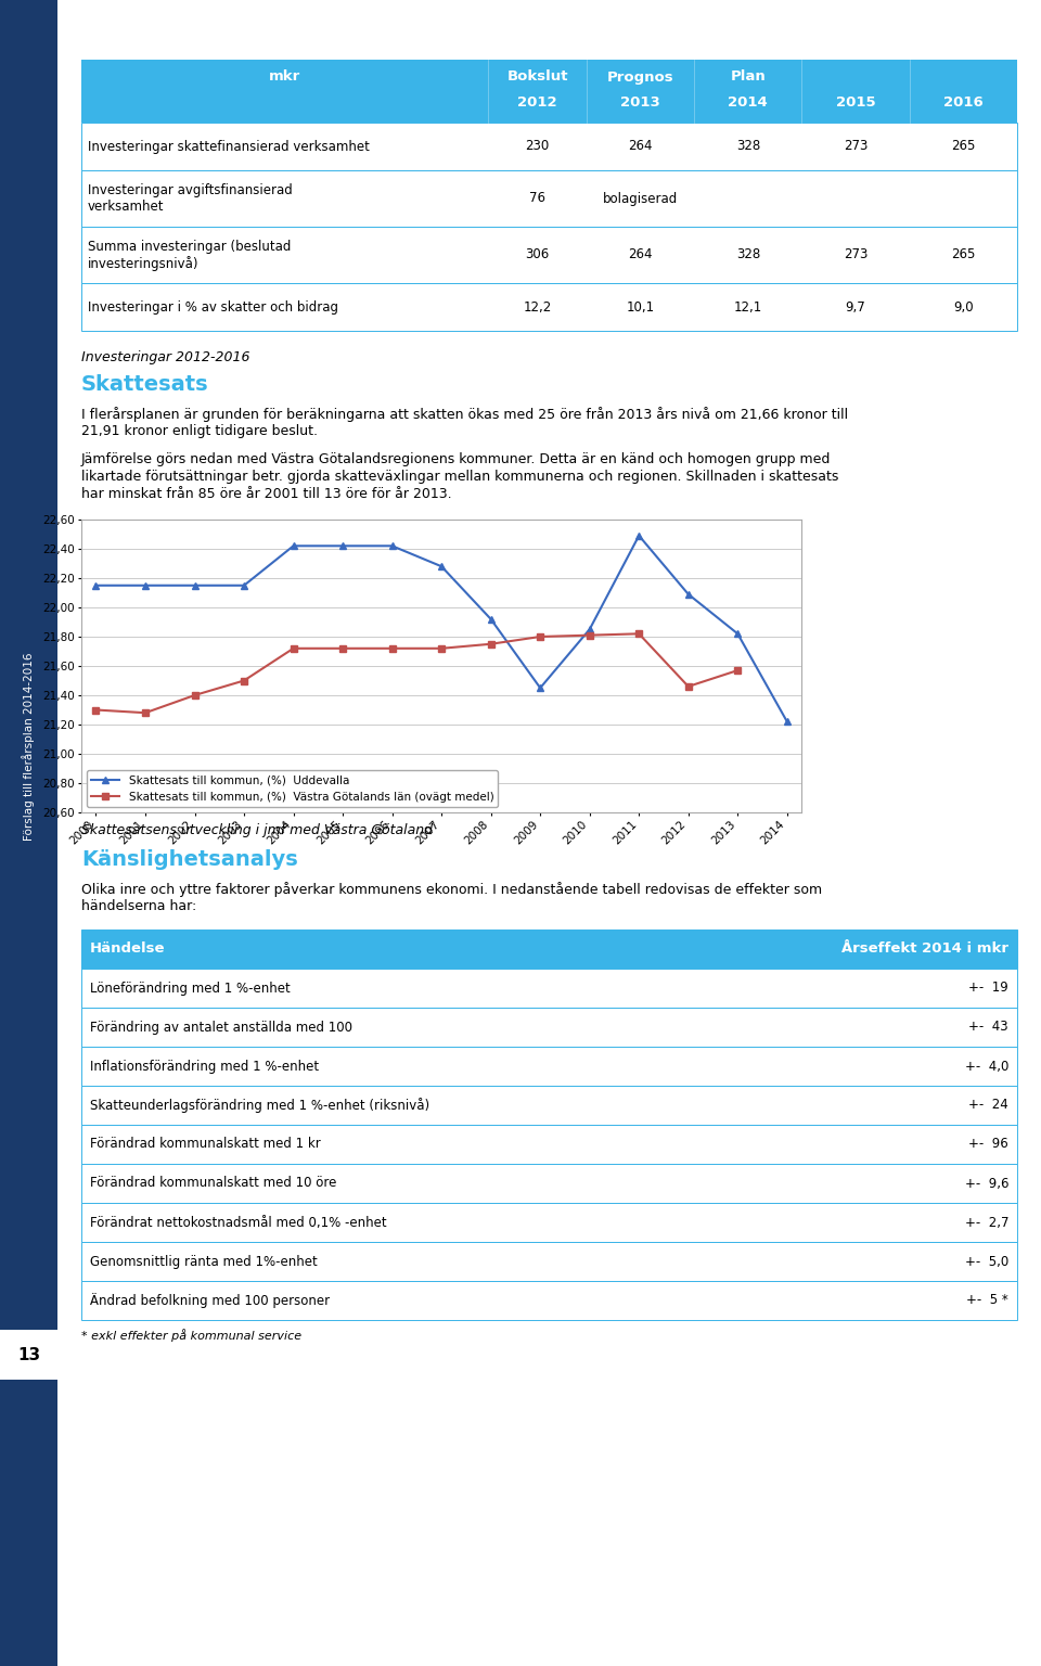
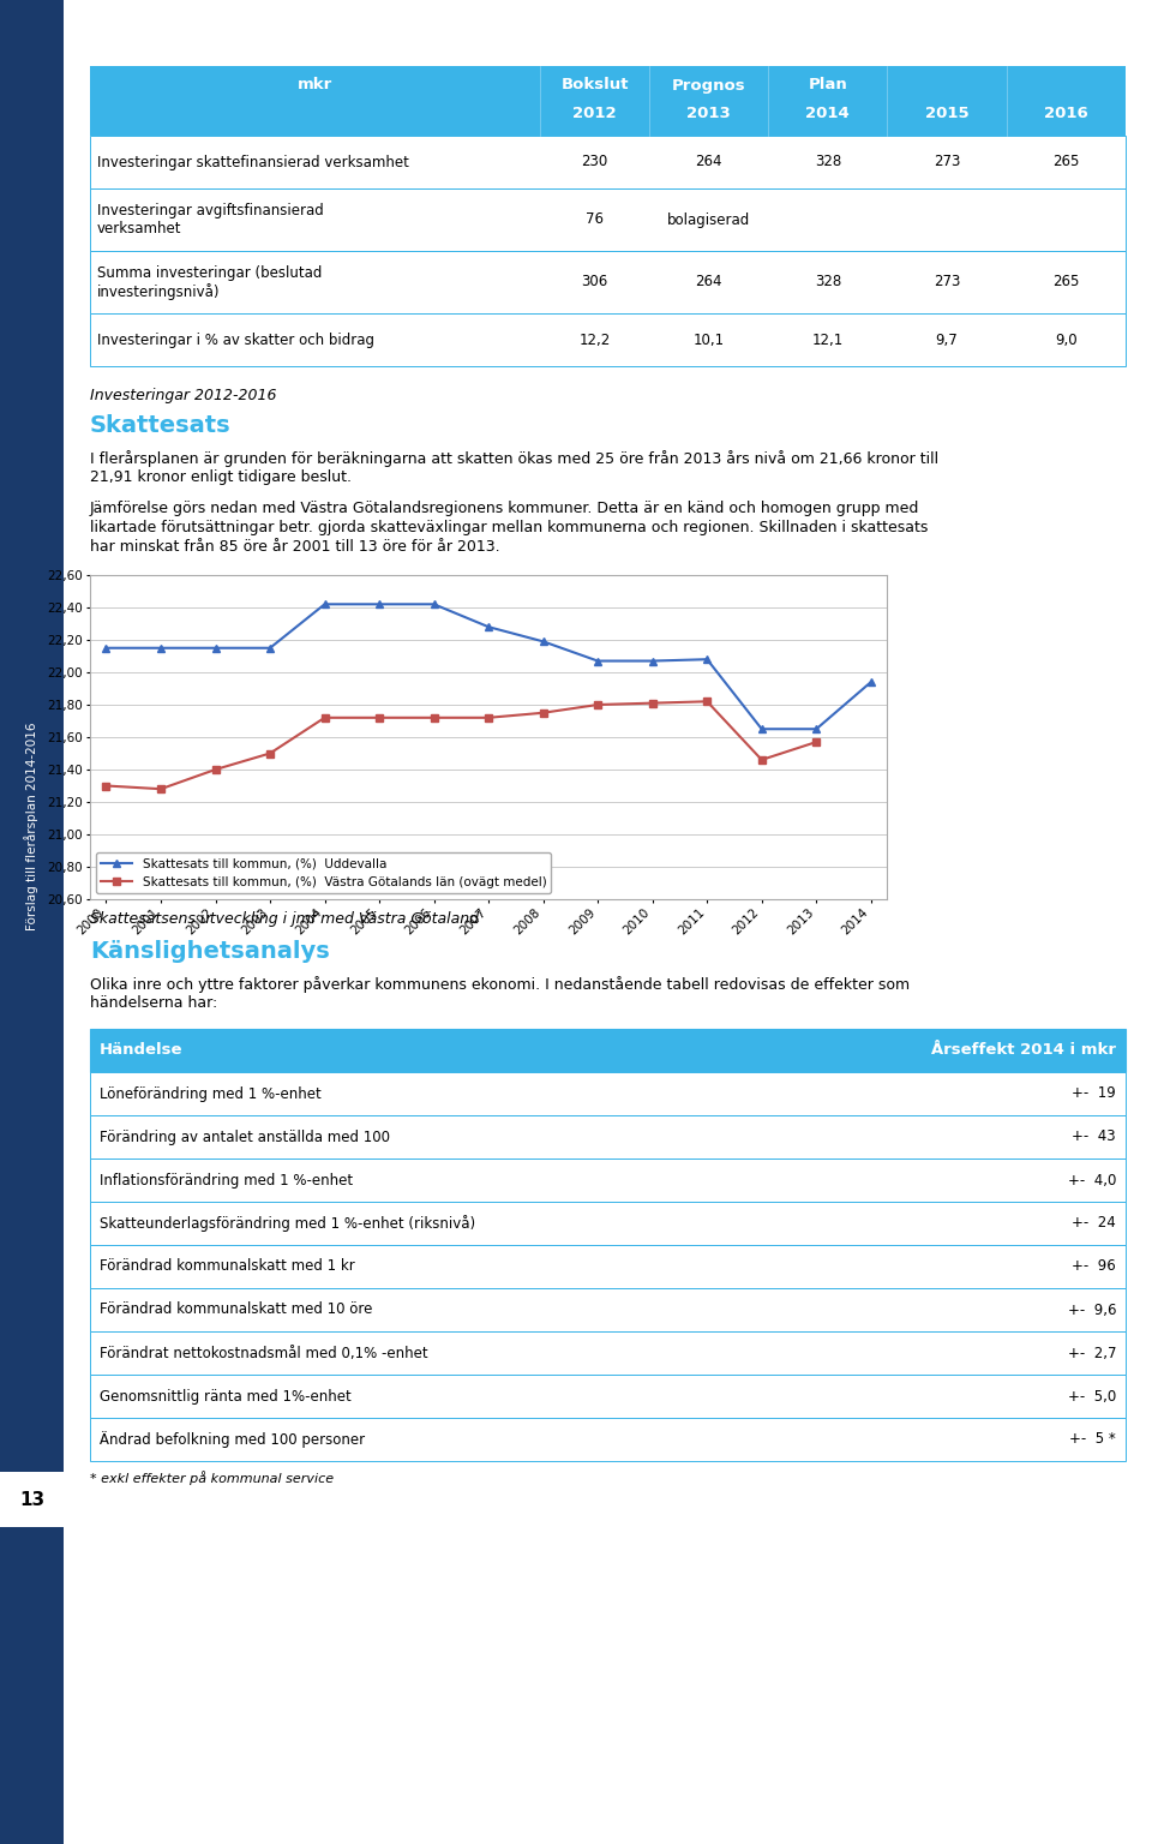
Skattesats till kommun, (%) Uddevalla/2008: 21,92 -> 22,19
Skattesats till kommun, (%) Uddevalla/2009: 21,45 -> 22,07
Skattesats till kommun, (%) Uddevalla/2010: 21,85 -> 22,07
Skattesats till kommun, (%) Uddevalla/2011: 22,49 -> 22,08
Skattesats till kommun, (%) Uddevalla/2012: 22,09 -> 21,65
Skattesats till kommun, (%) Uddevalla/2013: 21,82 -> 21,65
Skattesats till kommun, (%) Uddevalla/2014: 21,22 -> 21,94
